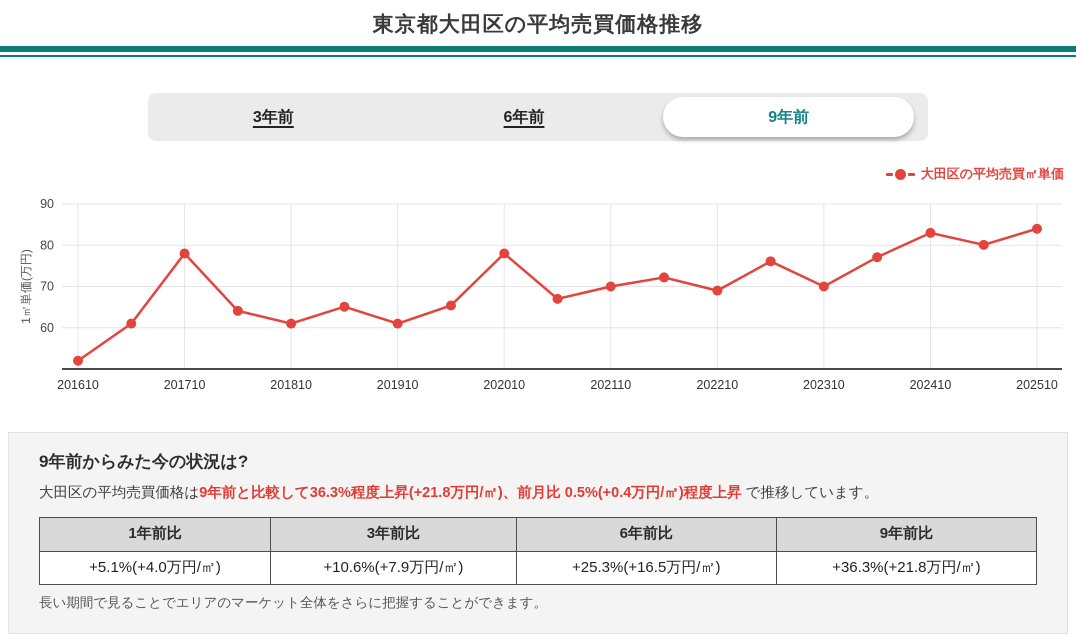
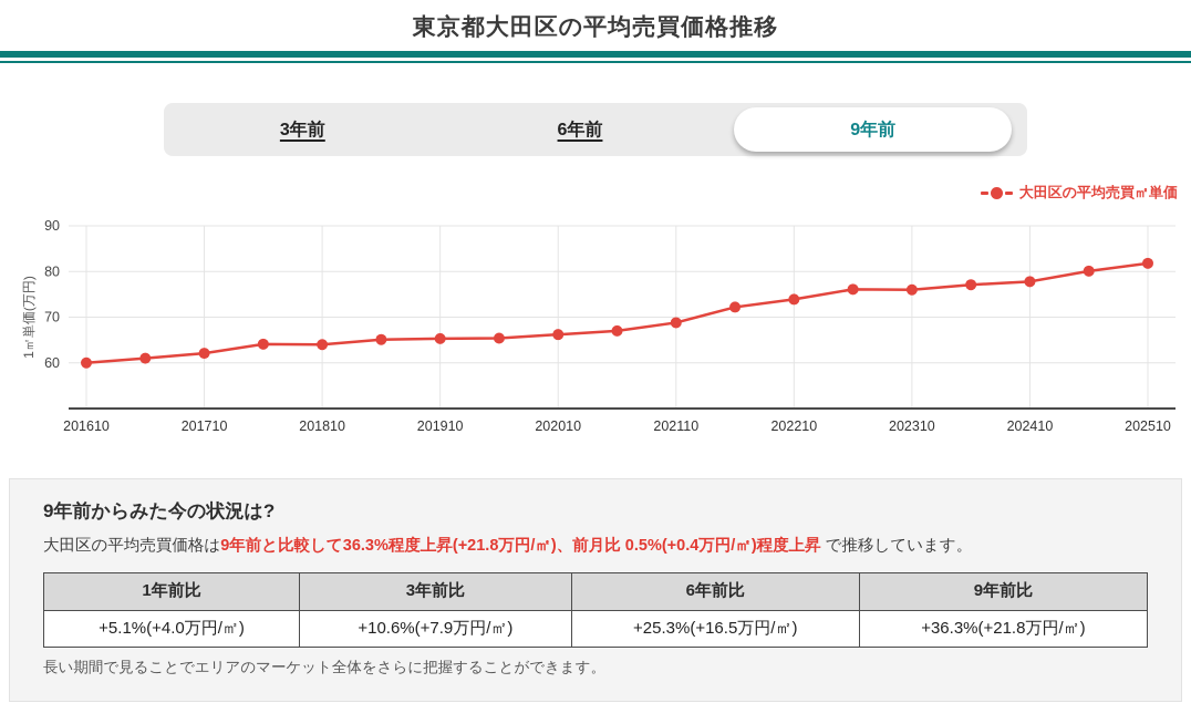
201610: 52 -> 60
201710: 78 -> 62
201810: 61 -> 64
201910: 61 -> 65
202010: 78 -> 66
202110: 70 -> 69
202210: 69 -> 74
202310: 70 -> 76
202410: 83 -> 78
202510: 84 -> 82
